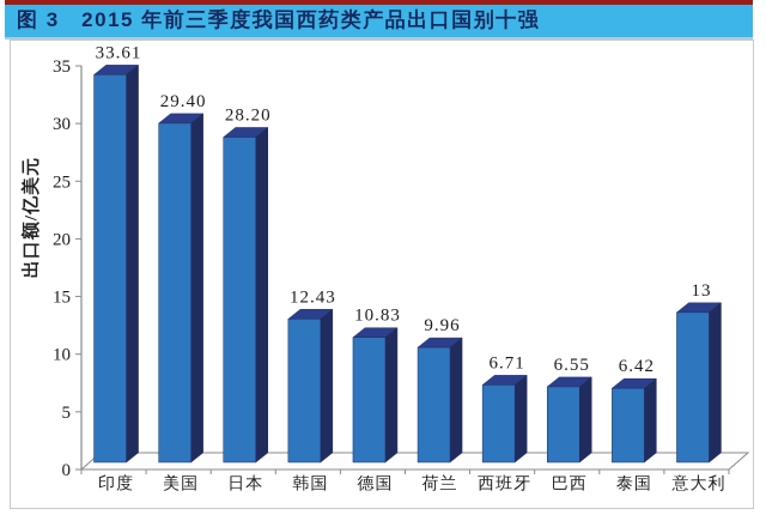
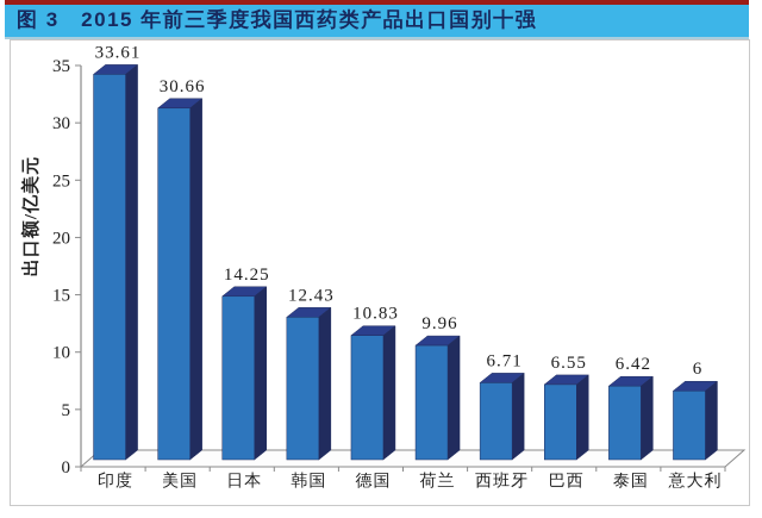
美国: 29.40 -> 30.66
日本: 28.20 -> 14.25
意大利: 13 -> 6
